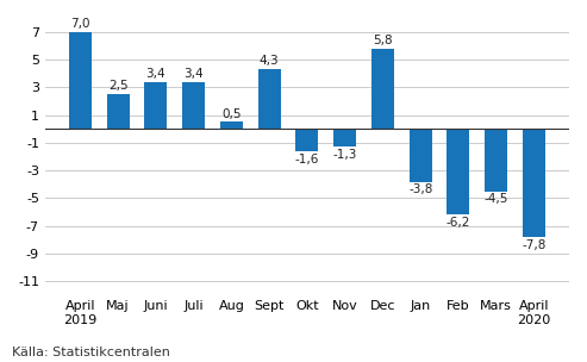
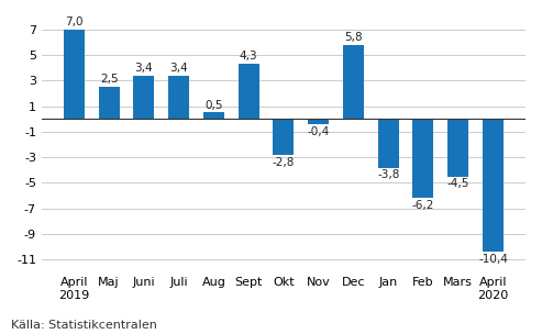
Okt: -1,6 -> -2,8
Nov: -1,3 -> -0,4
April 2020: -7,8 -> -10,4
